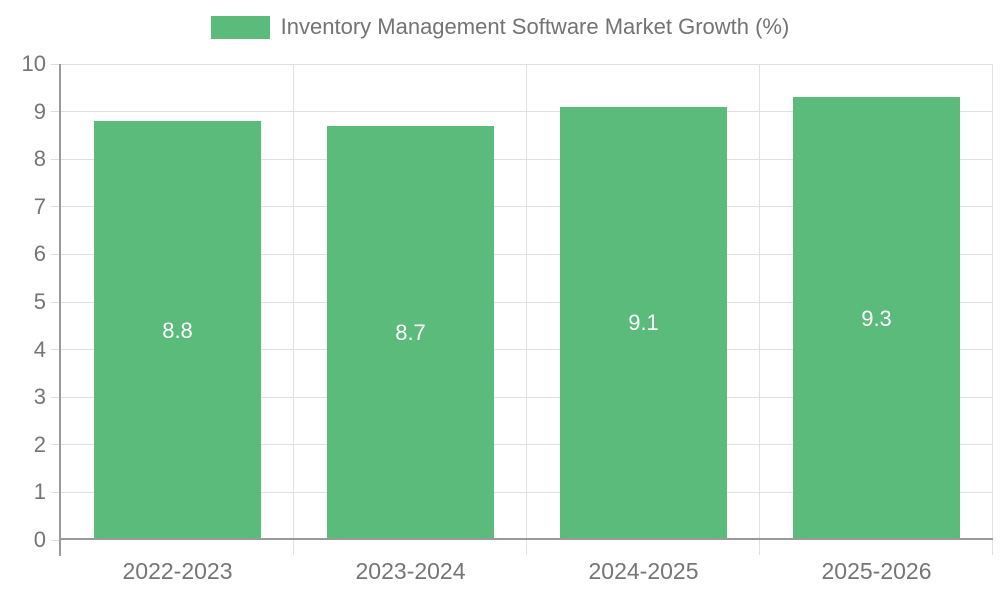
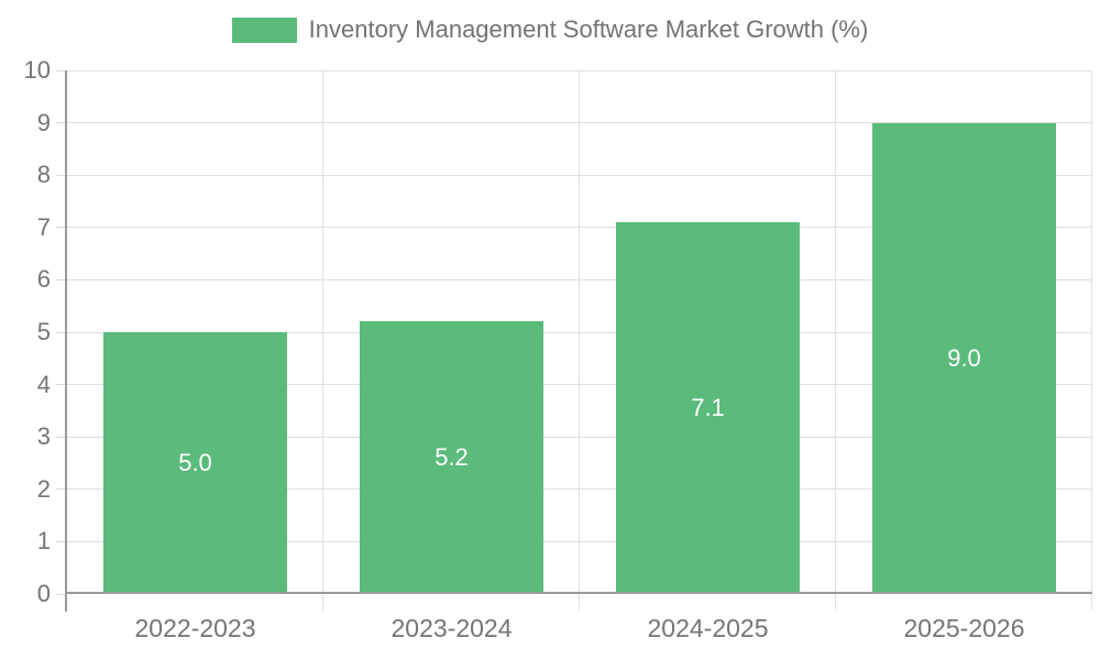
2022-2023: 8.8 -> 5.0
2023-2024: 8.7 -> 5.2
2024-2025: 9.1 -> 7.1
2025-2026: 9.3 -> 9.0
